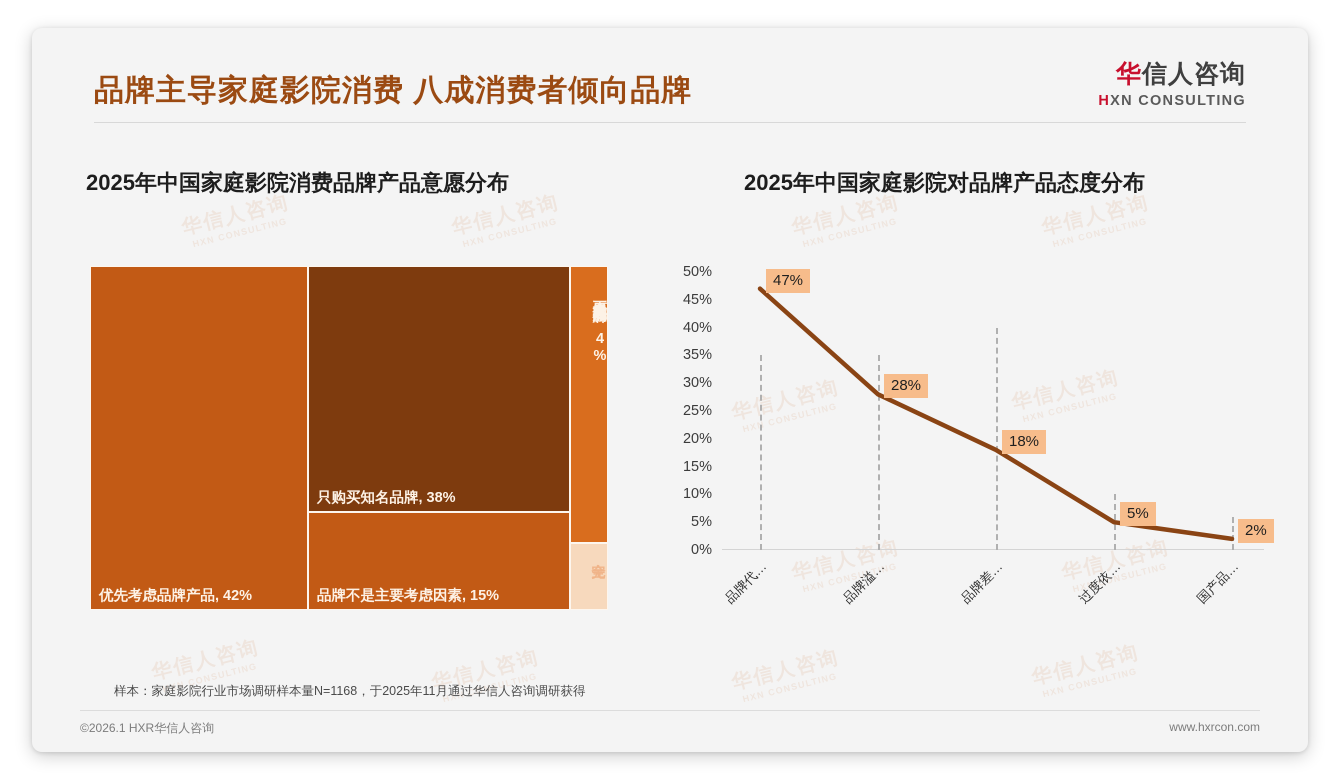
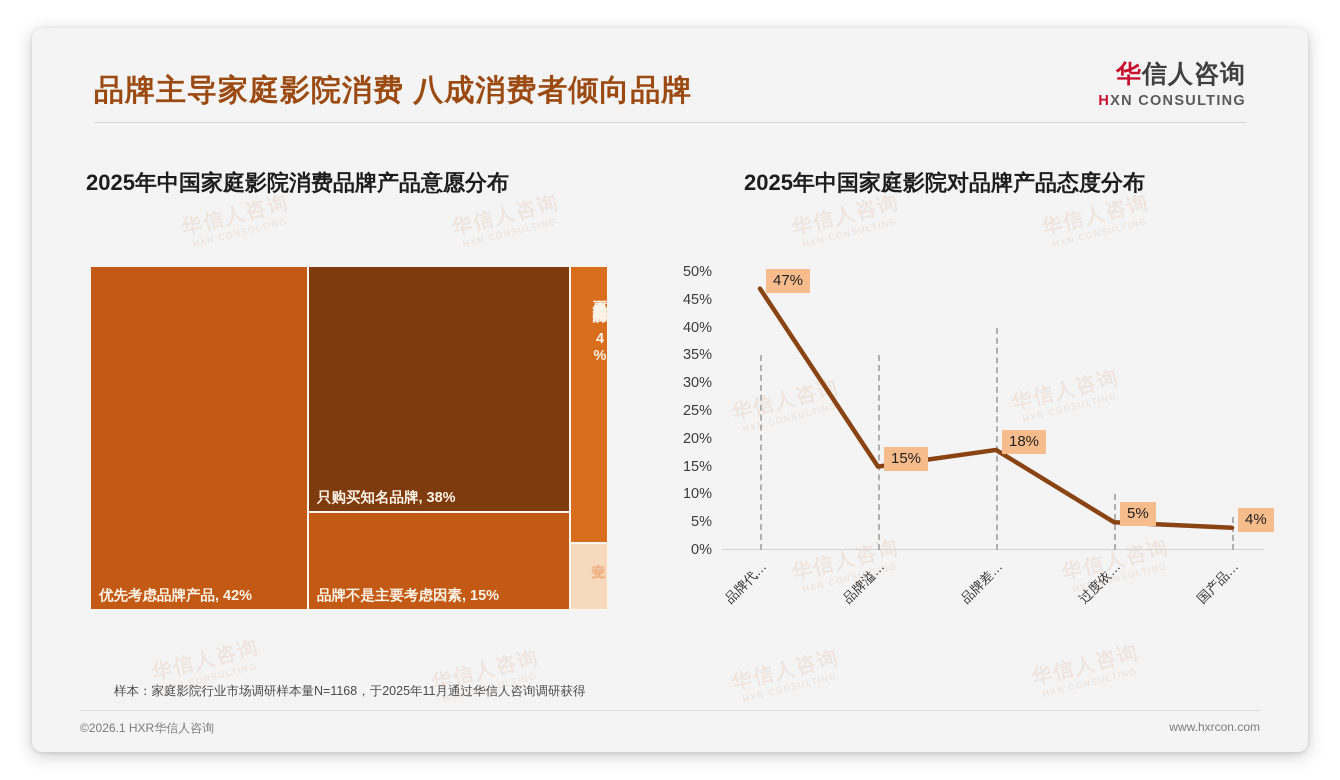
2025年中国家庭影院对品牌产品态度分布/品牌溢…: 28% -> 15%
2025年中国家庭影院对品牌产品态度分布/国产品…: 2% -> 4%
